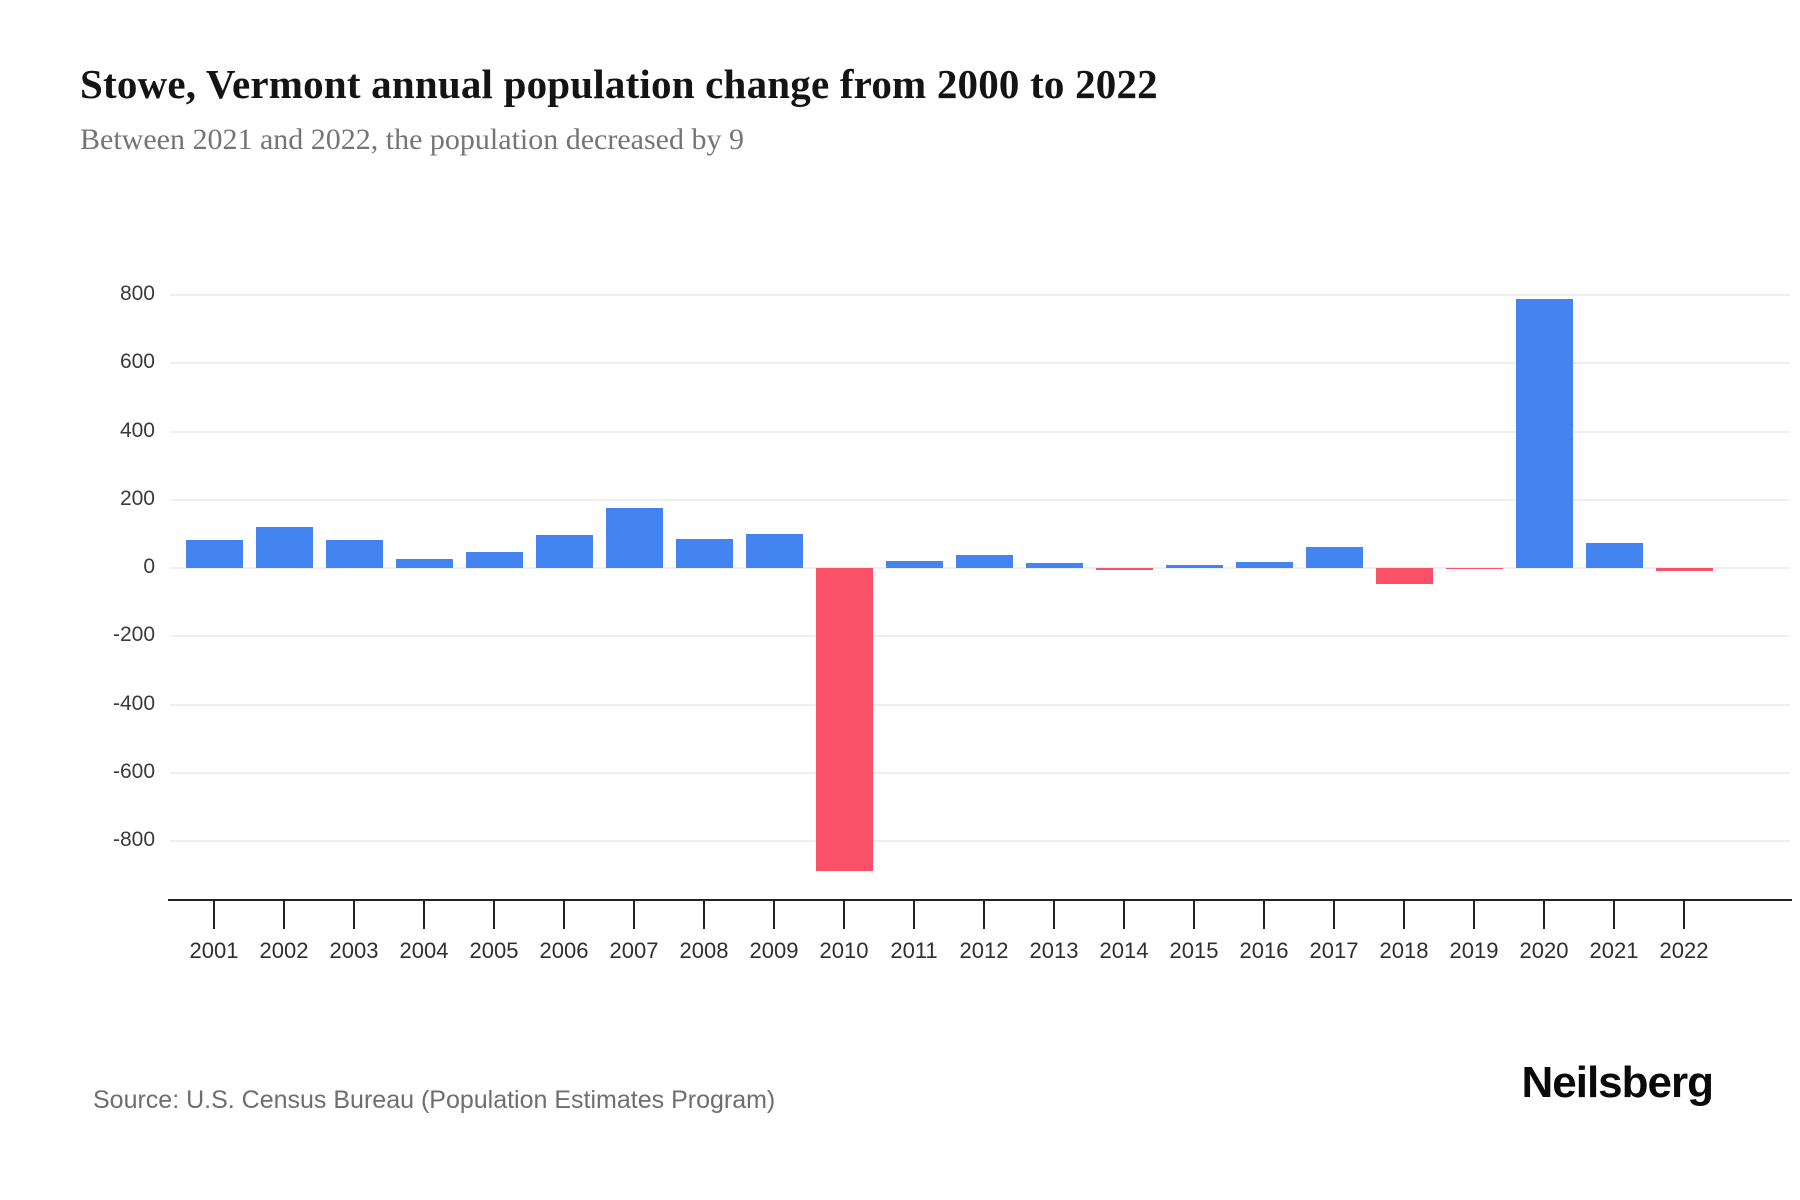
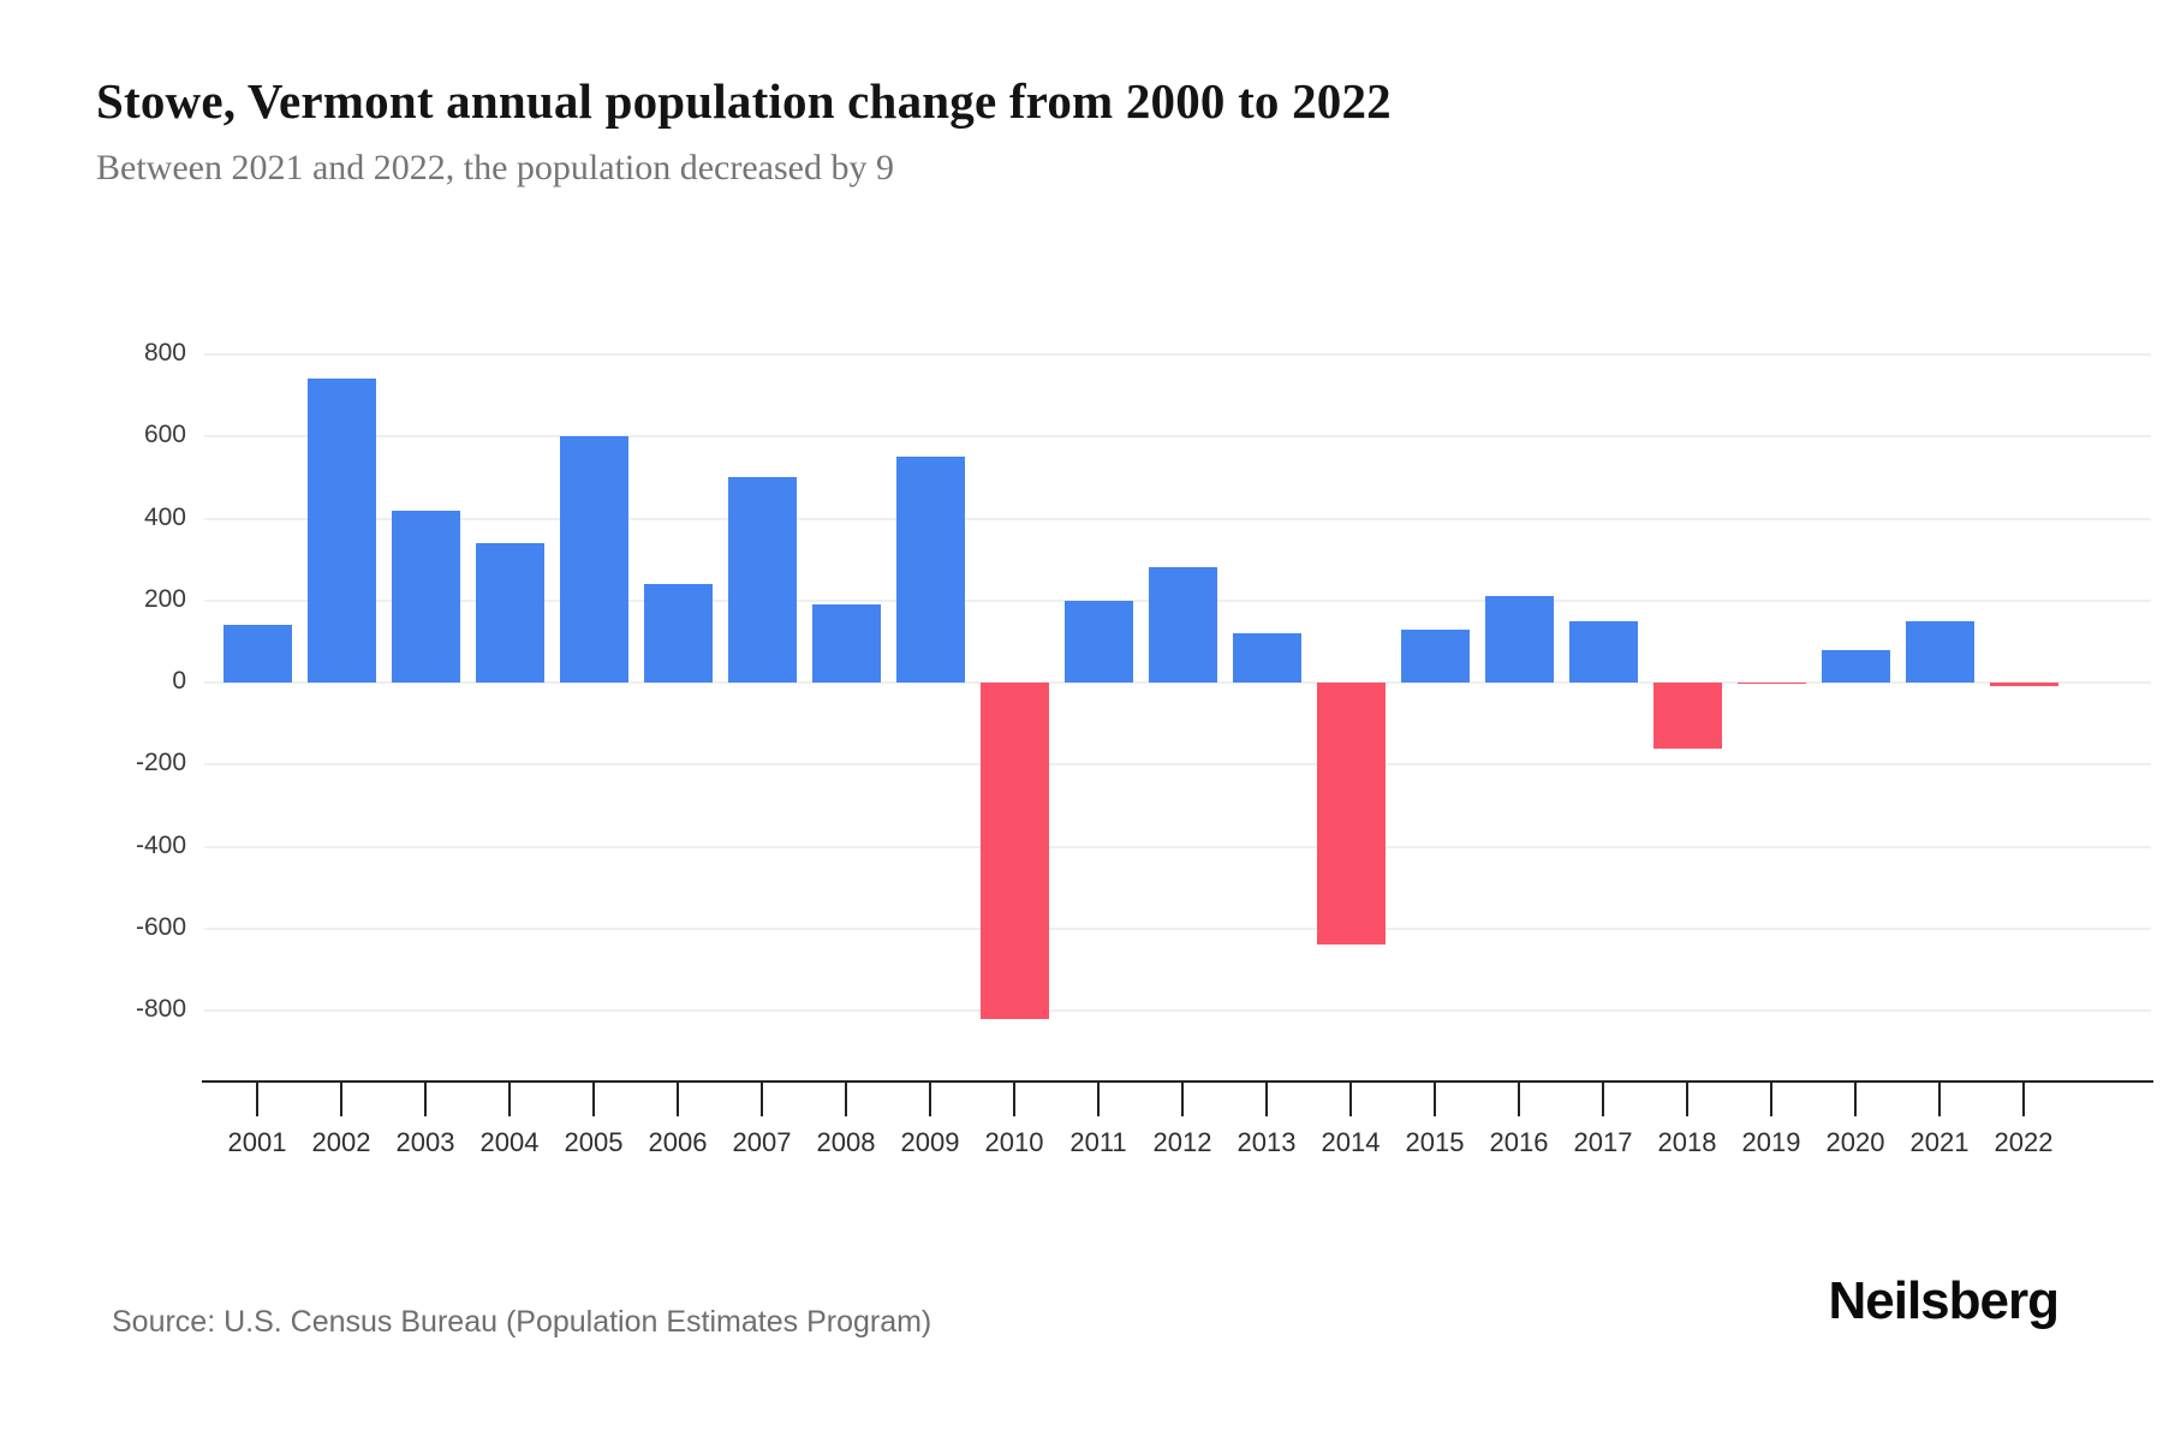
2001: 80 -> 140
2002: 120 -> 740
2003: 80 -> 420
2004: 20 -> 340
2005: 50 -> 600
2006: 100 -> 240
2007: 180 -> 500
2008: 80 -> 190
2009: 100 -> 550
2010: -890 -> -820
2011: 20 -> 200
2012: 40 -> 280
2013: 20 -> 120
2014: -10 -> -640
2015: 10 -> 130
2016: 20 -> 210
2017: 60 -> 150
2018: -50 -> -160
2020: 790 -> 80
2021: 70 -> 150
